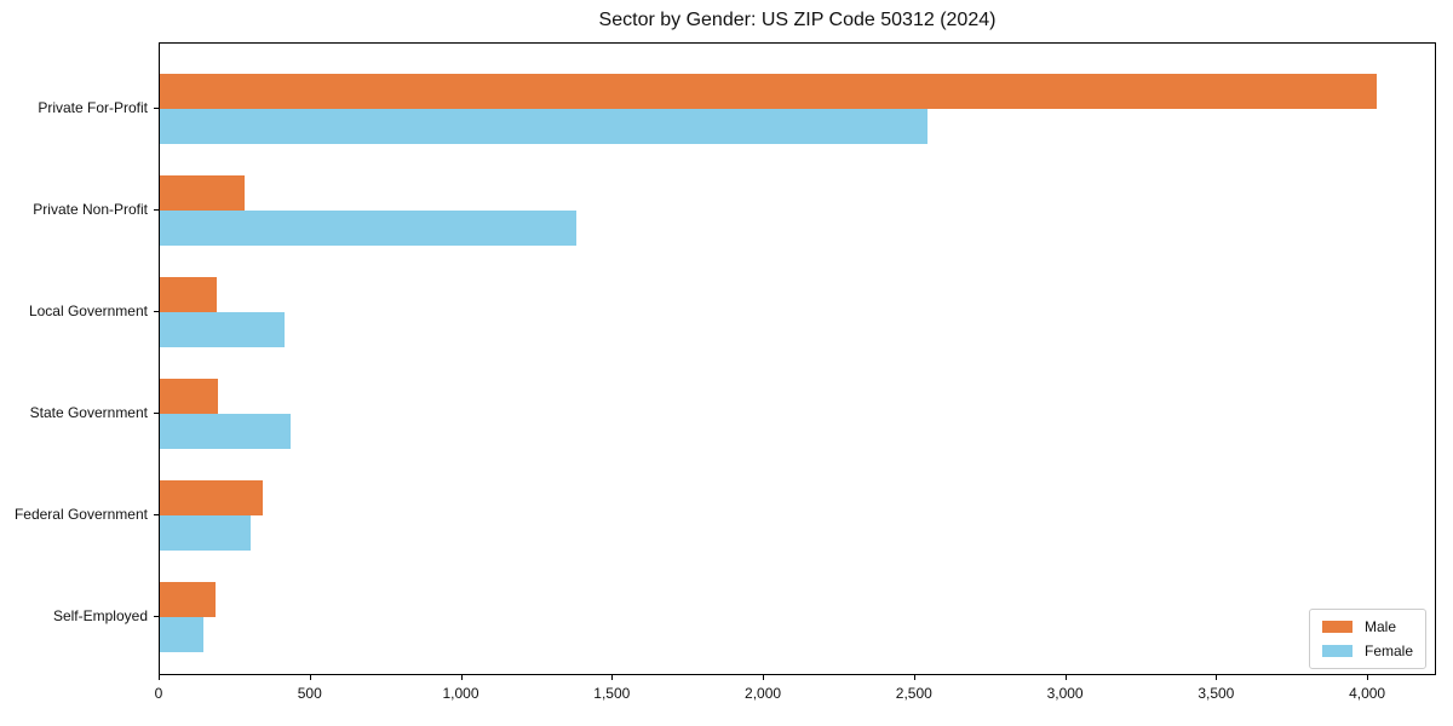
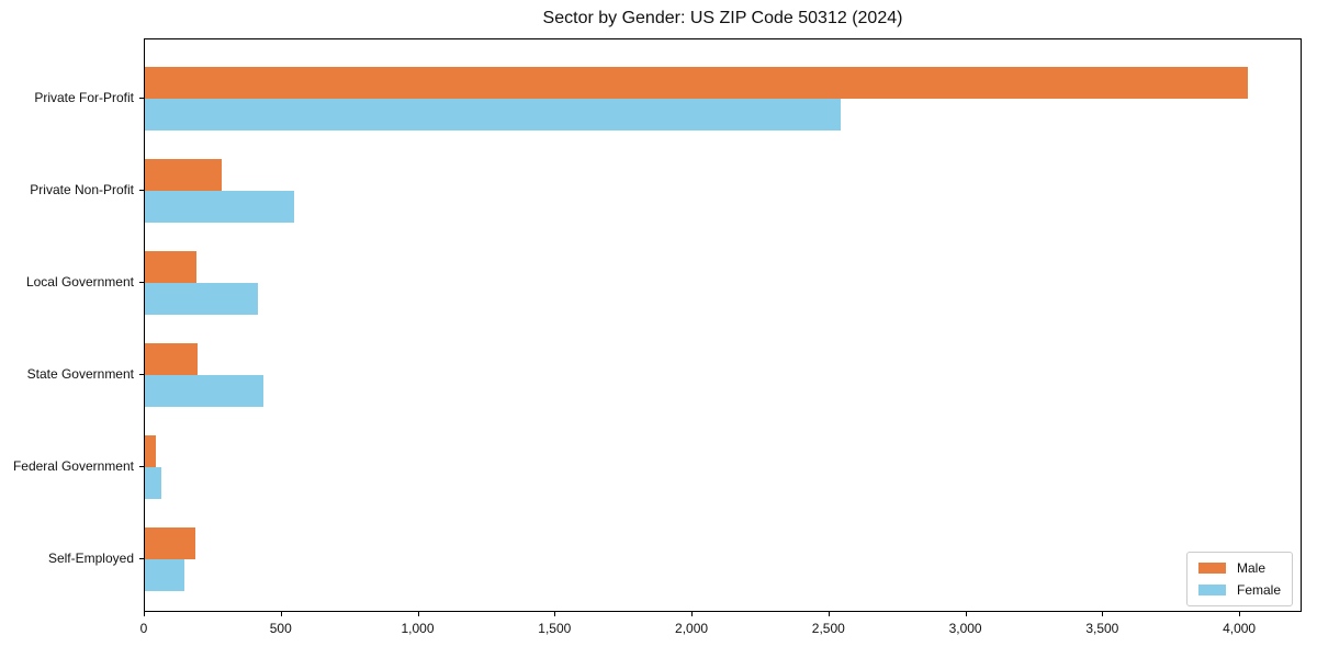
Female/Private Non-Profit: 1380 -> 540
Male/Federal Government: 340 -> 40
Female/Federal Government: 300 -> 60
